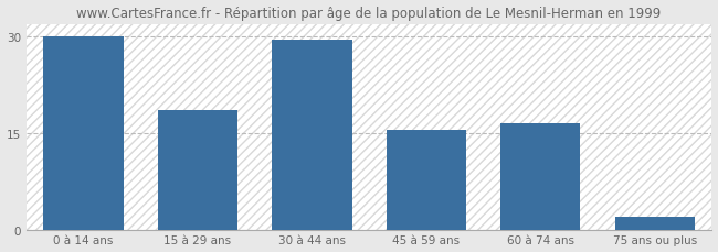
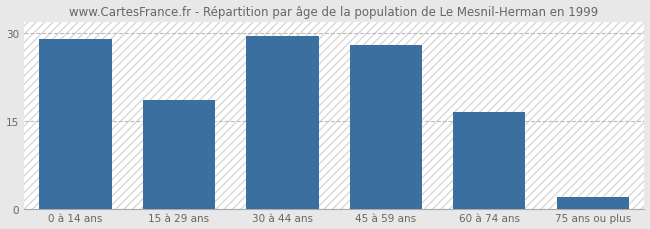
0 à 14 ans: 30.0 -> 29.0
45 à 59 ans: 15.5 -> 28.0
